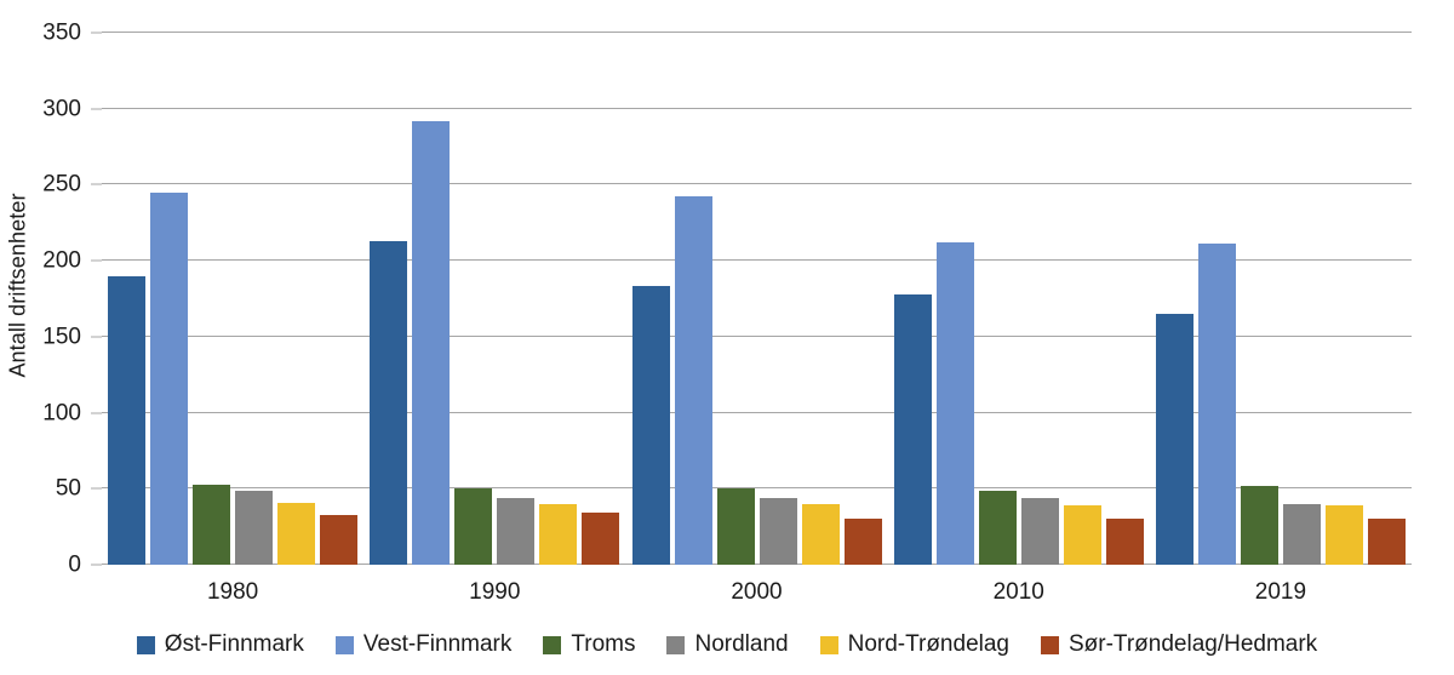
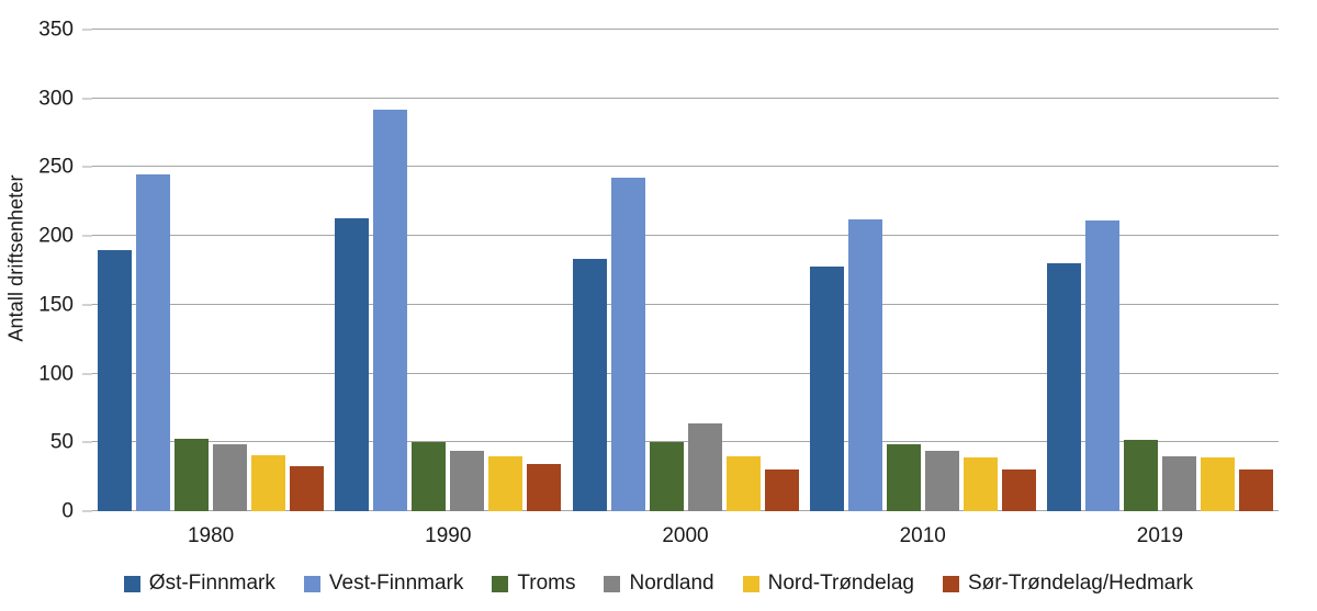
Nordland/2000: 44 -> 64
Øst-Finnmark/2019: 165 -> 180
